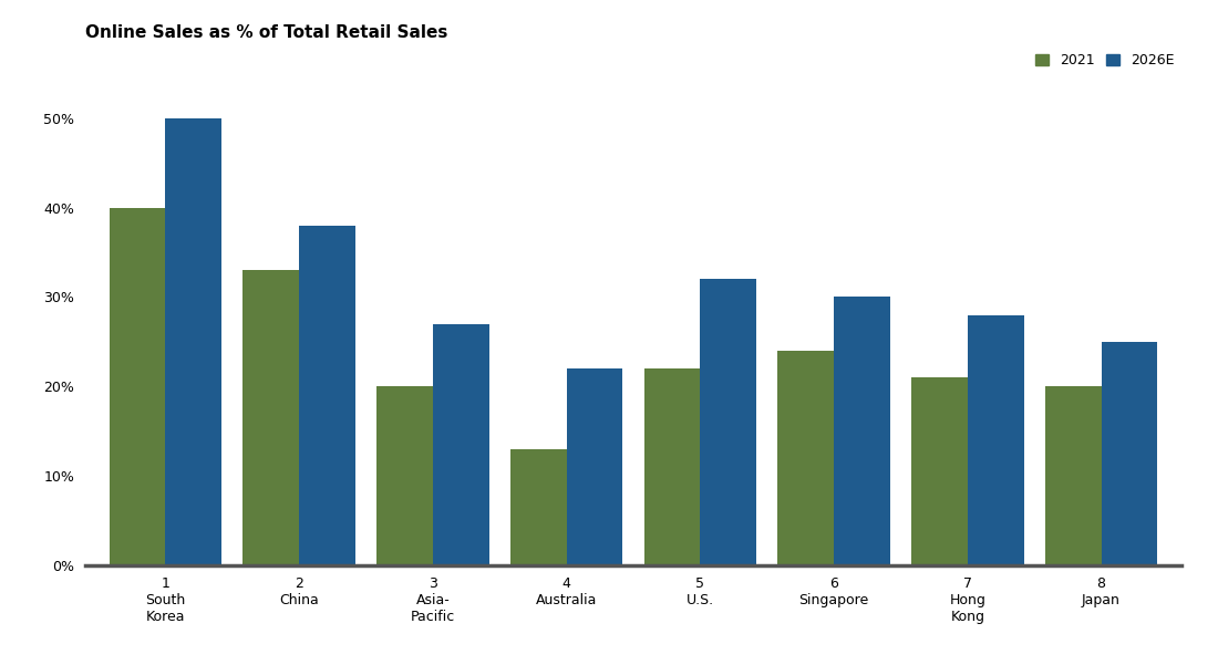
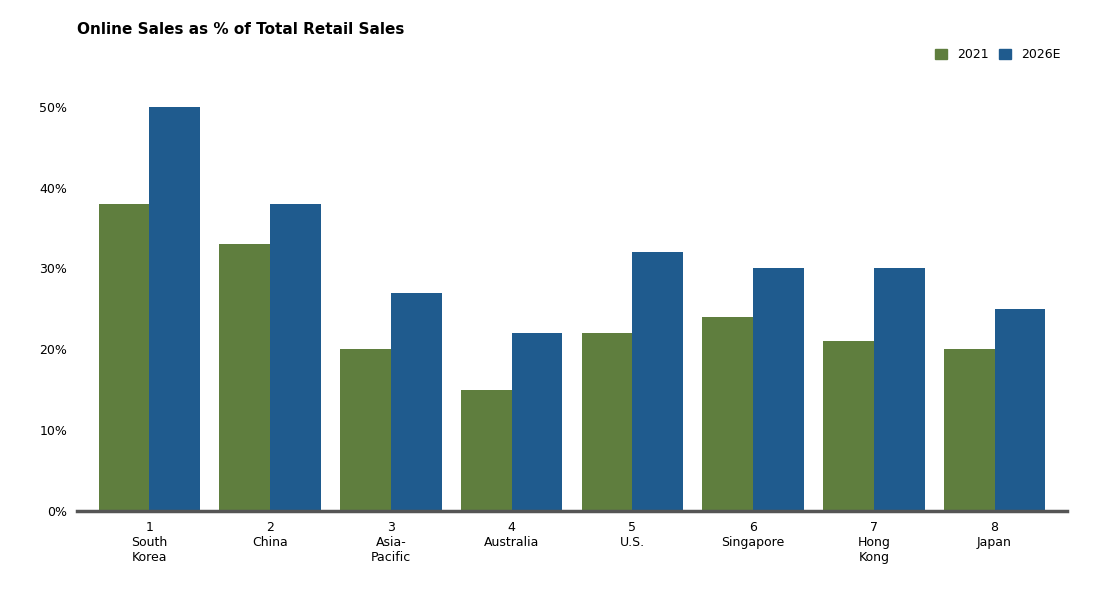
2021/1 South Korea: 40% -> 38%
2021/4 Australia: 13% -> 15%
2026E/7 Hong Kong: 28% -> 30%
